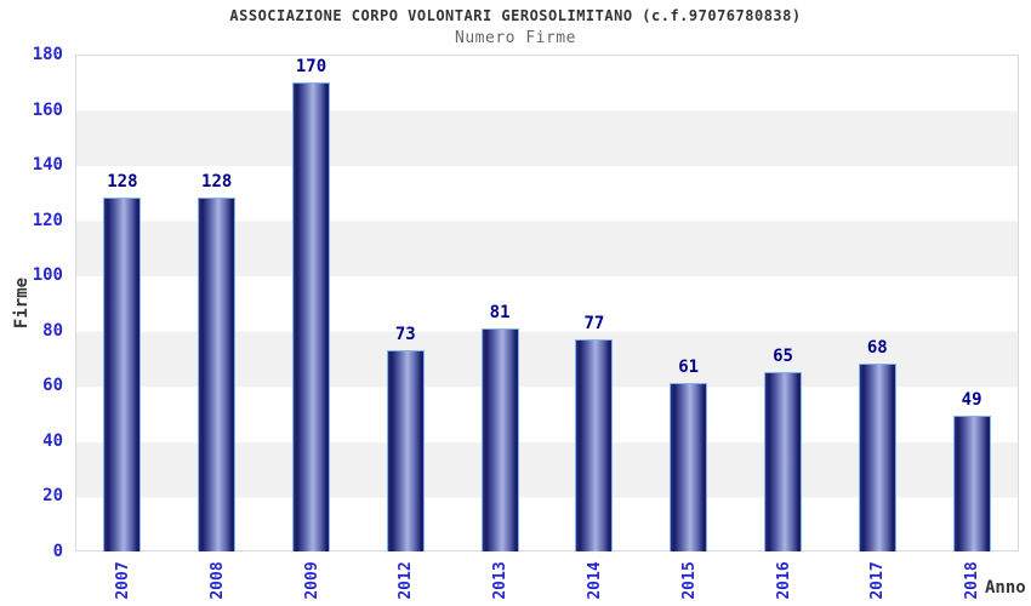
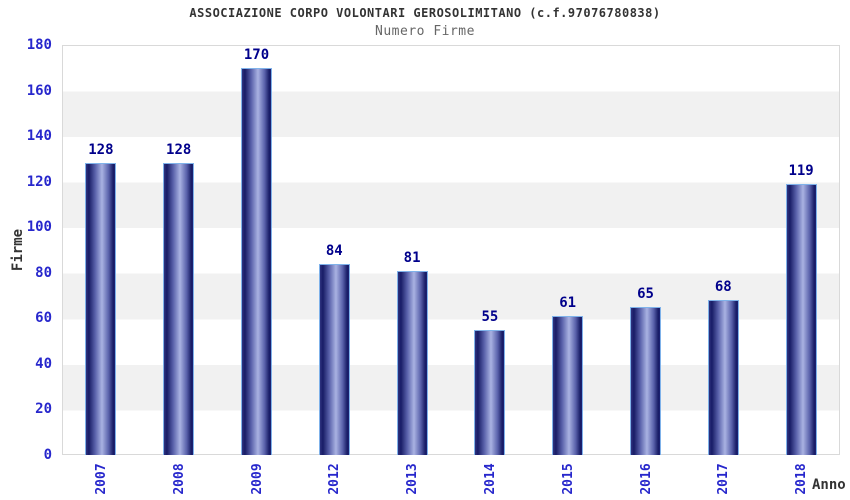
2012: 73 -> 84
2014: 77 -> 55
2018: 49 -> 119
